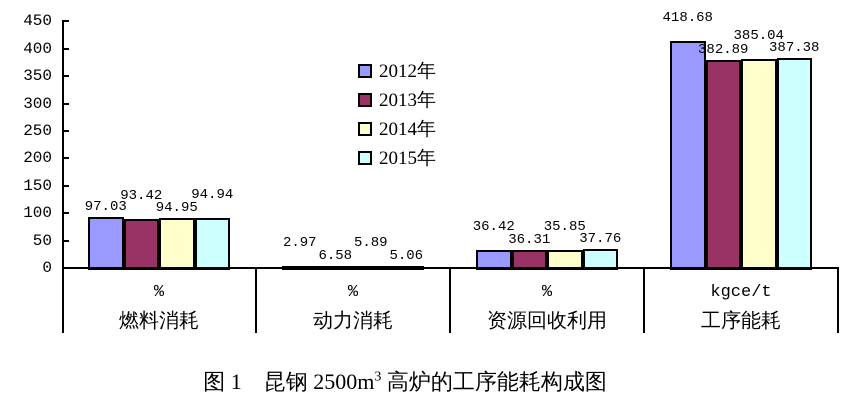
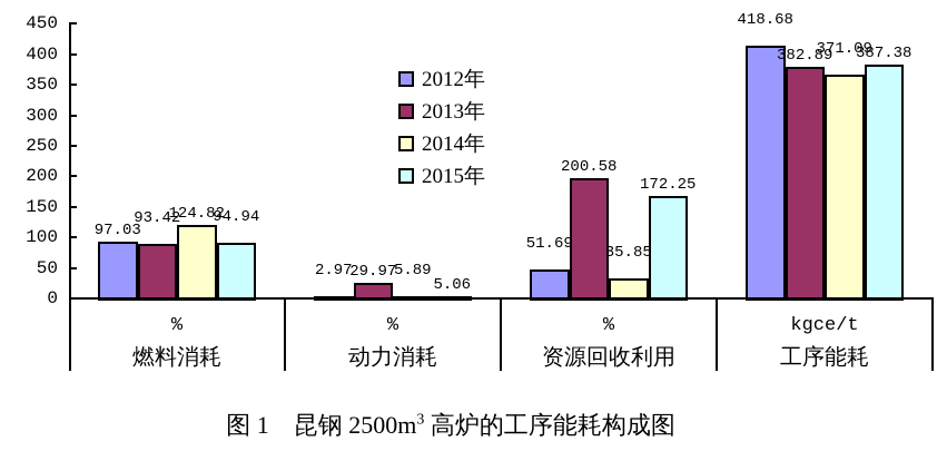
2014年/燃料消耗: 94.95 -> 124.82
2013年/动力消耗: 6.58 -> 29.97
2012年/资源回收利用: 36.42 -> 51.69
2013年/资源回收利用: 36.31 -> 200.58
2015年/资源回收利用: 37.76 -> 172.25
2014年/工序能耗: 385.04 -> 371.09
